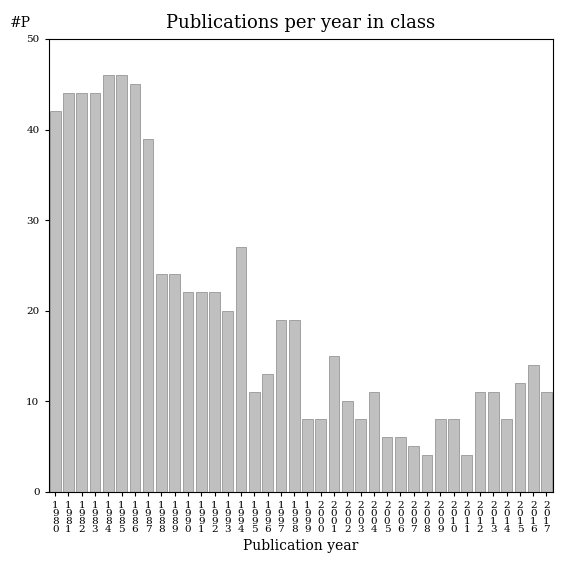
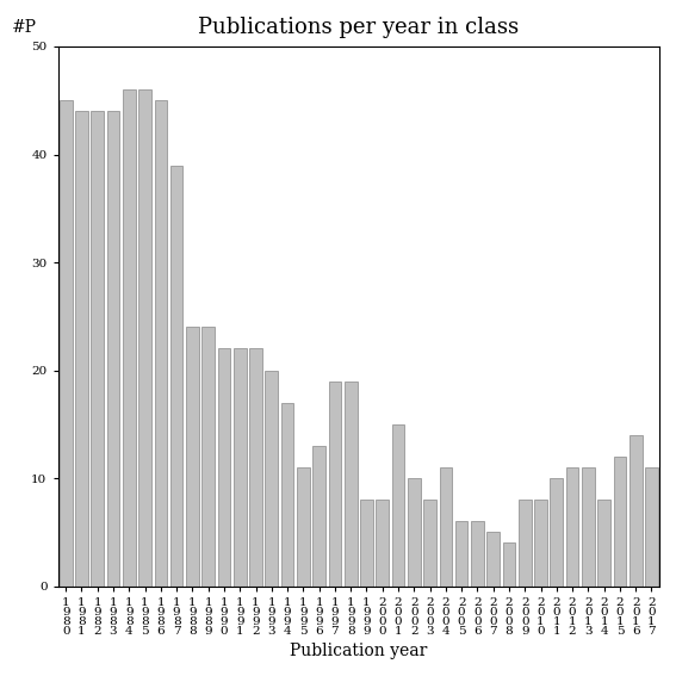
1 9 8 0: 42 -> 45
1 9 9 4: 27 -> 17
2 0 1 1: 4 -> 10
